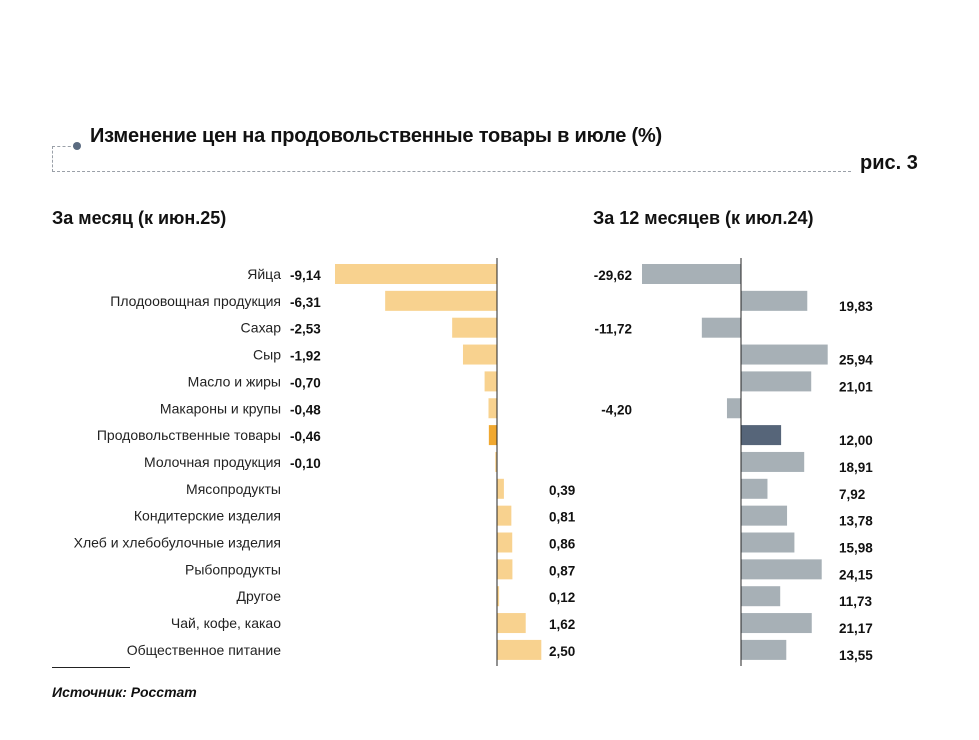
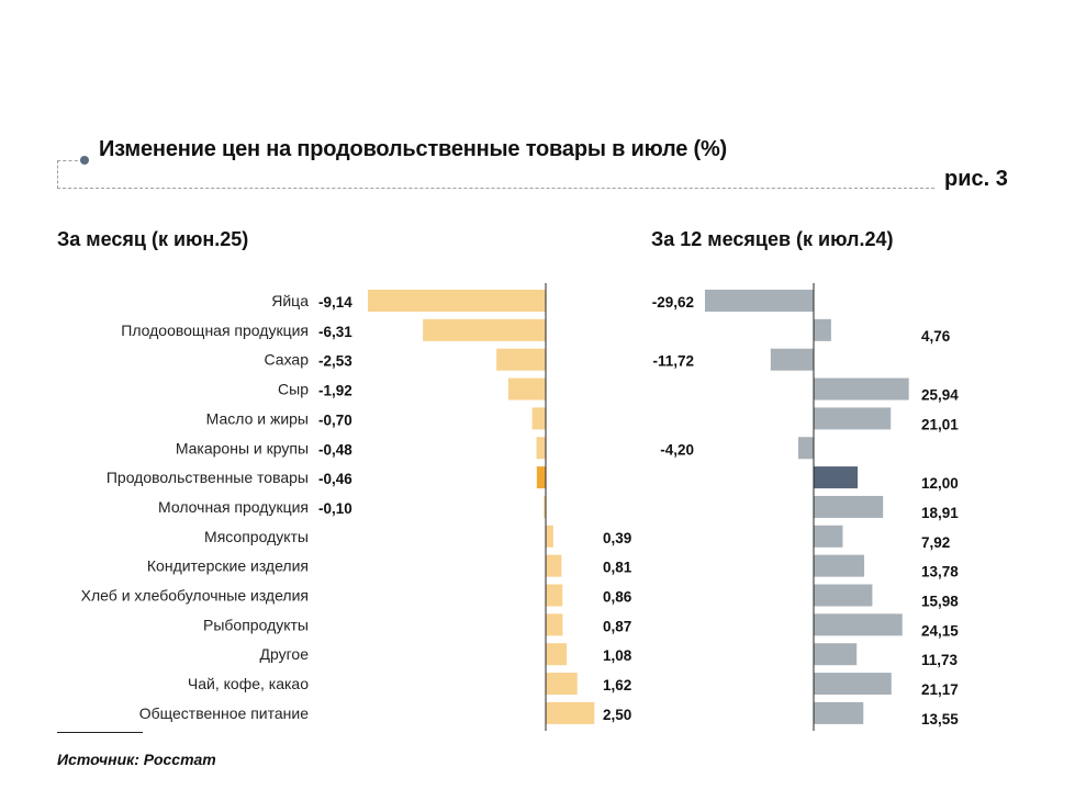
За месяц (к июн.25)/Другое: 0,12 -> 1,08
За 12 месяцев (к июл.24)/Плодоовощная продукция: 19,83 -> 4,76
